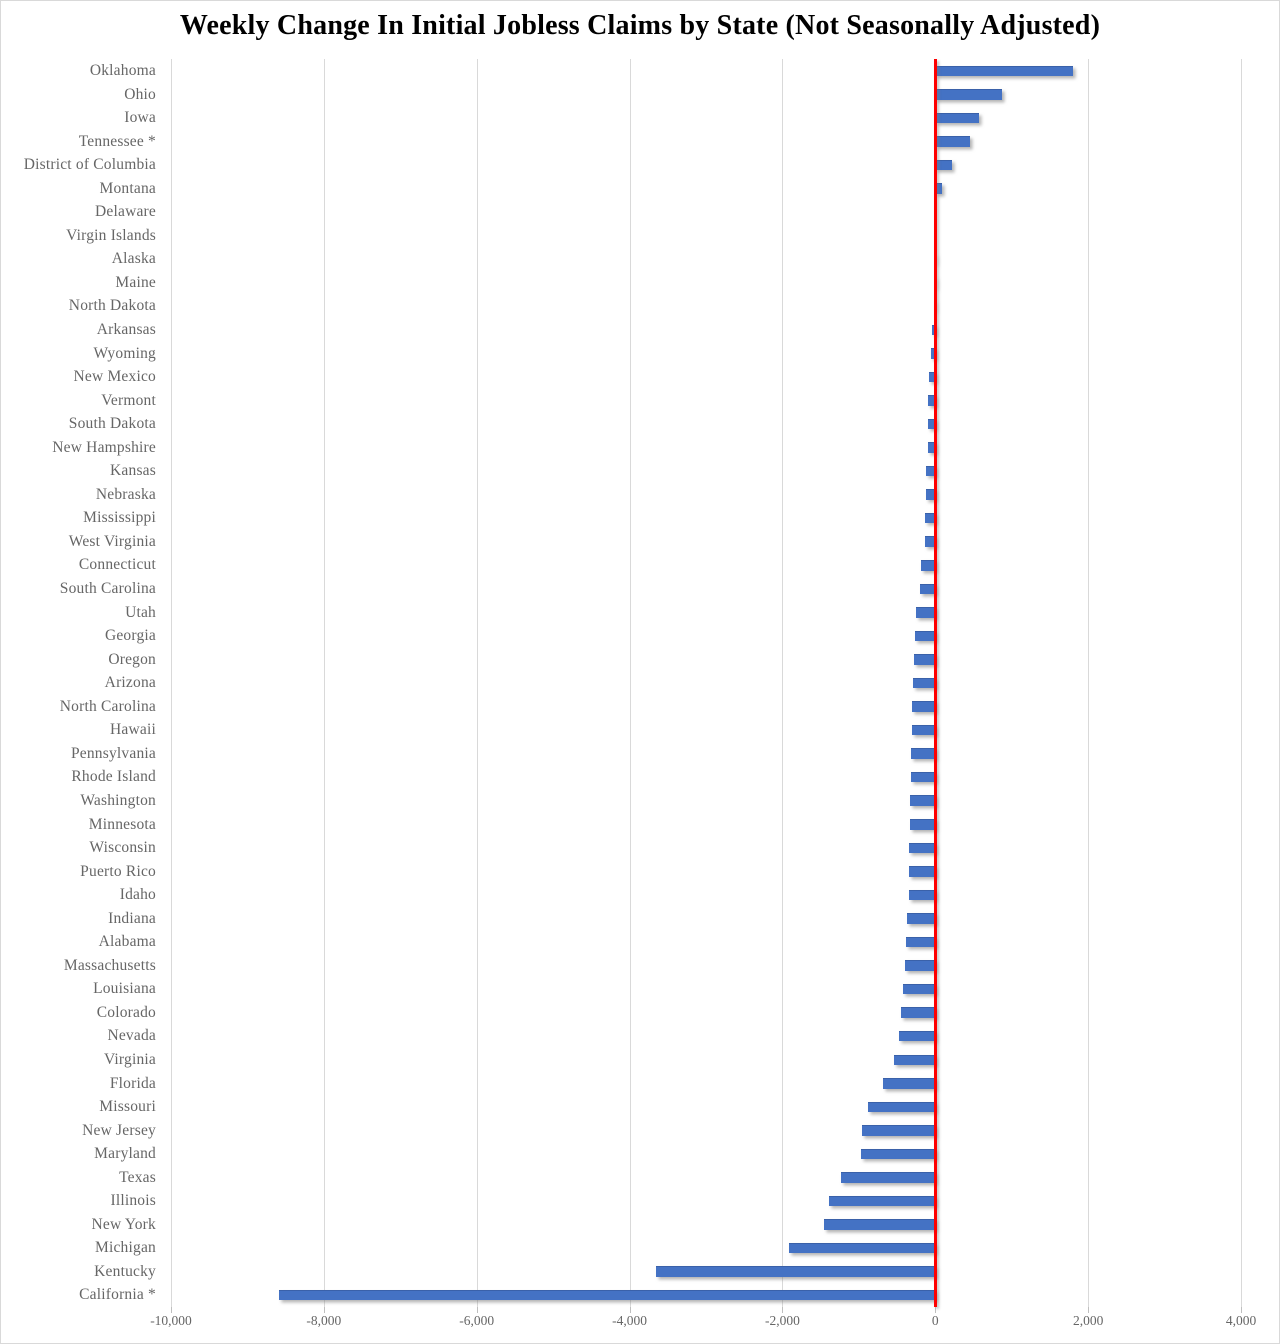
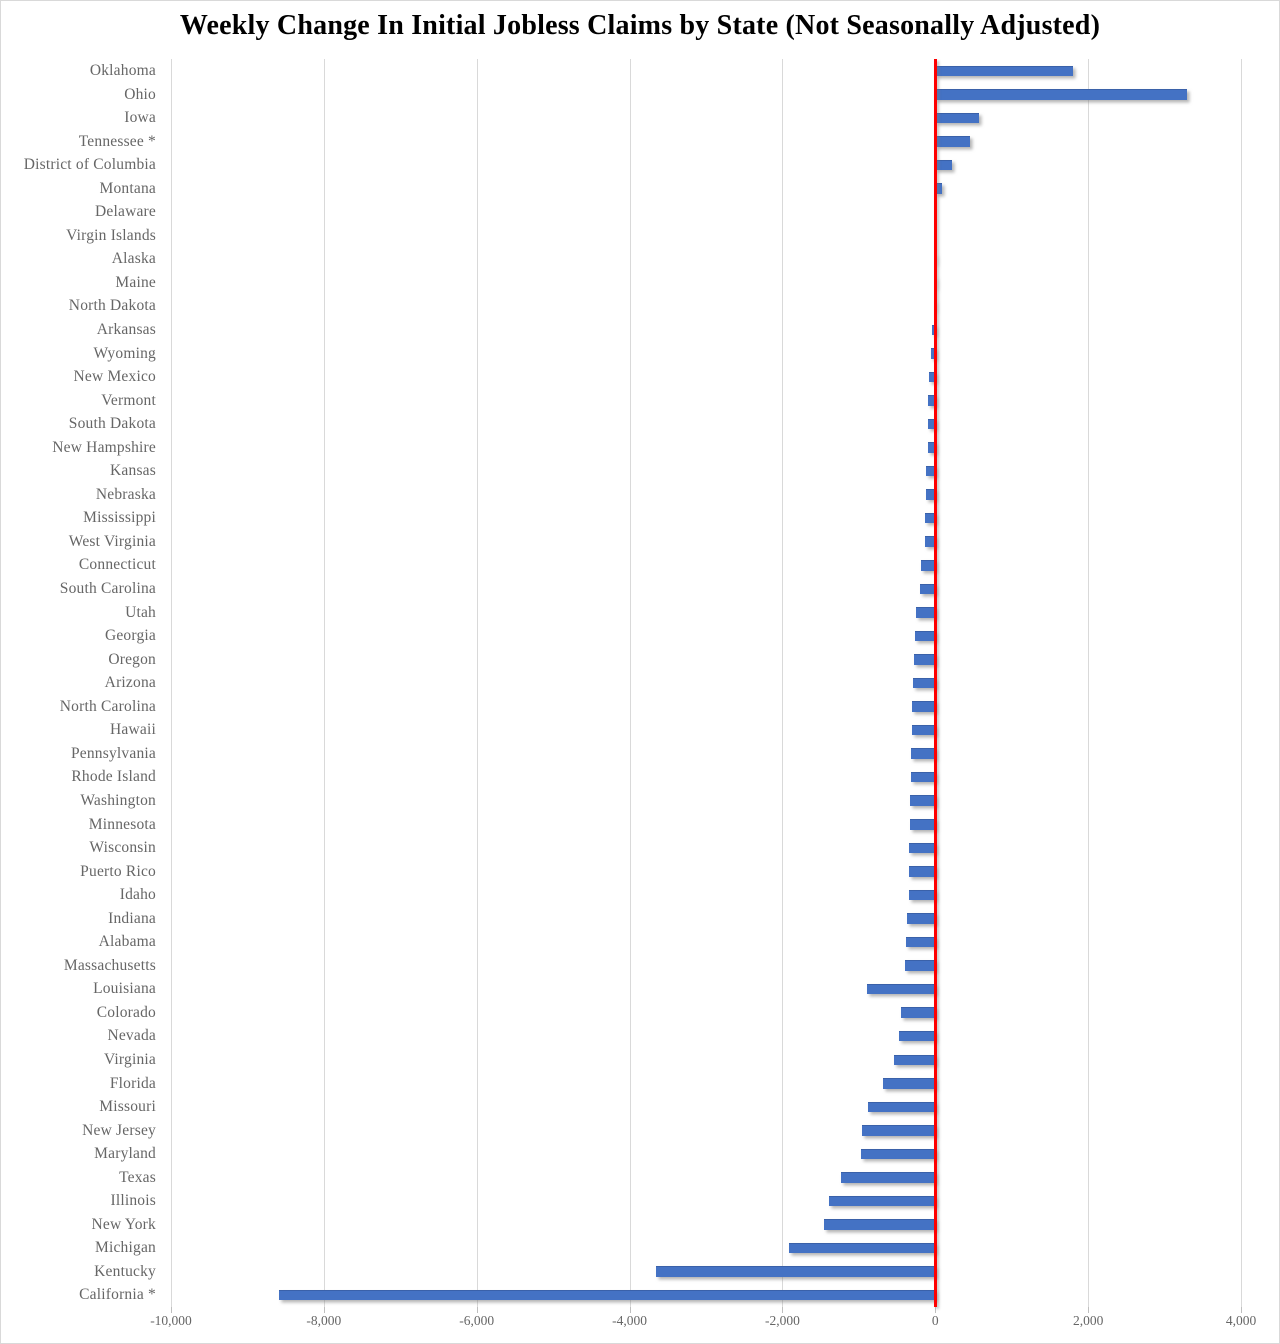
Ohio: 900 -> 3300
Louisiana: -400 -> -900
